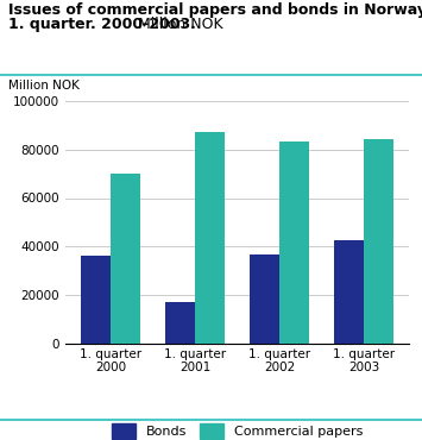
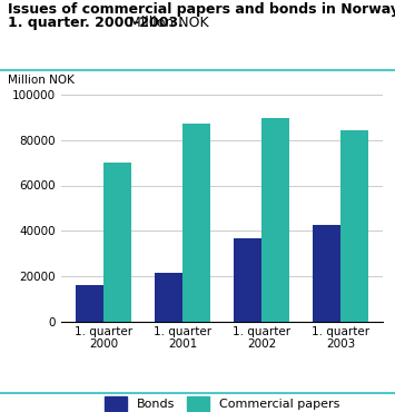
Bonds/1. quarter 2000: 36000 -> 16000
Bonds/1. quarter 2001: 17000 -> 21500
Commercial papers/1. quarter 2002: 83500 -> 89500
